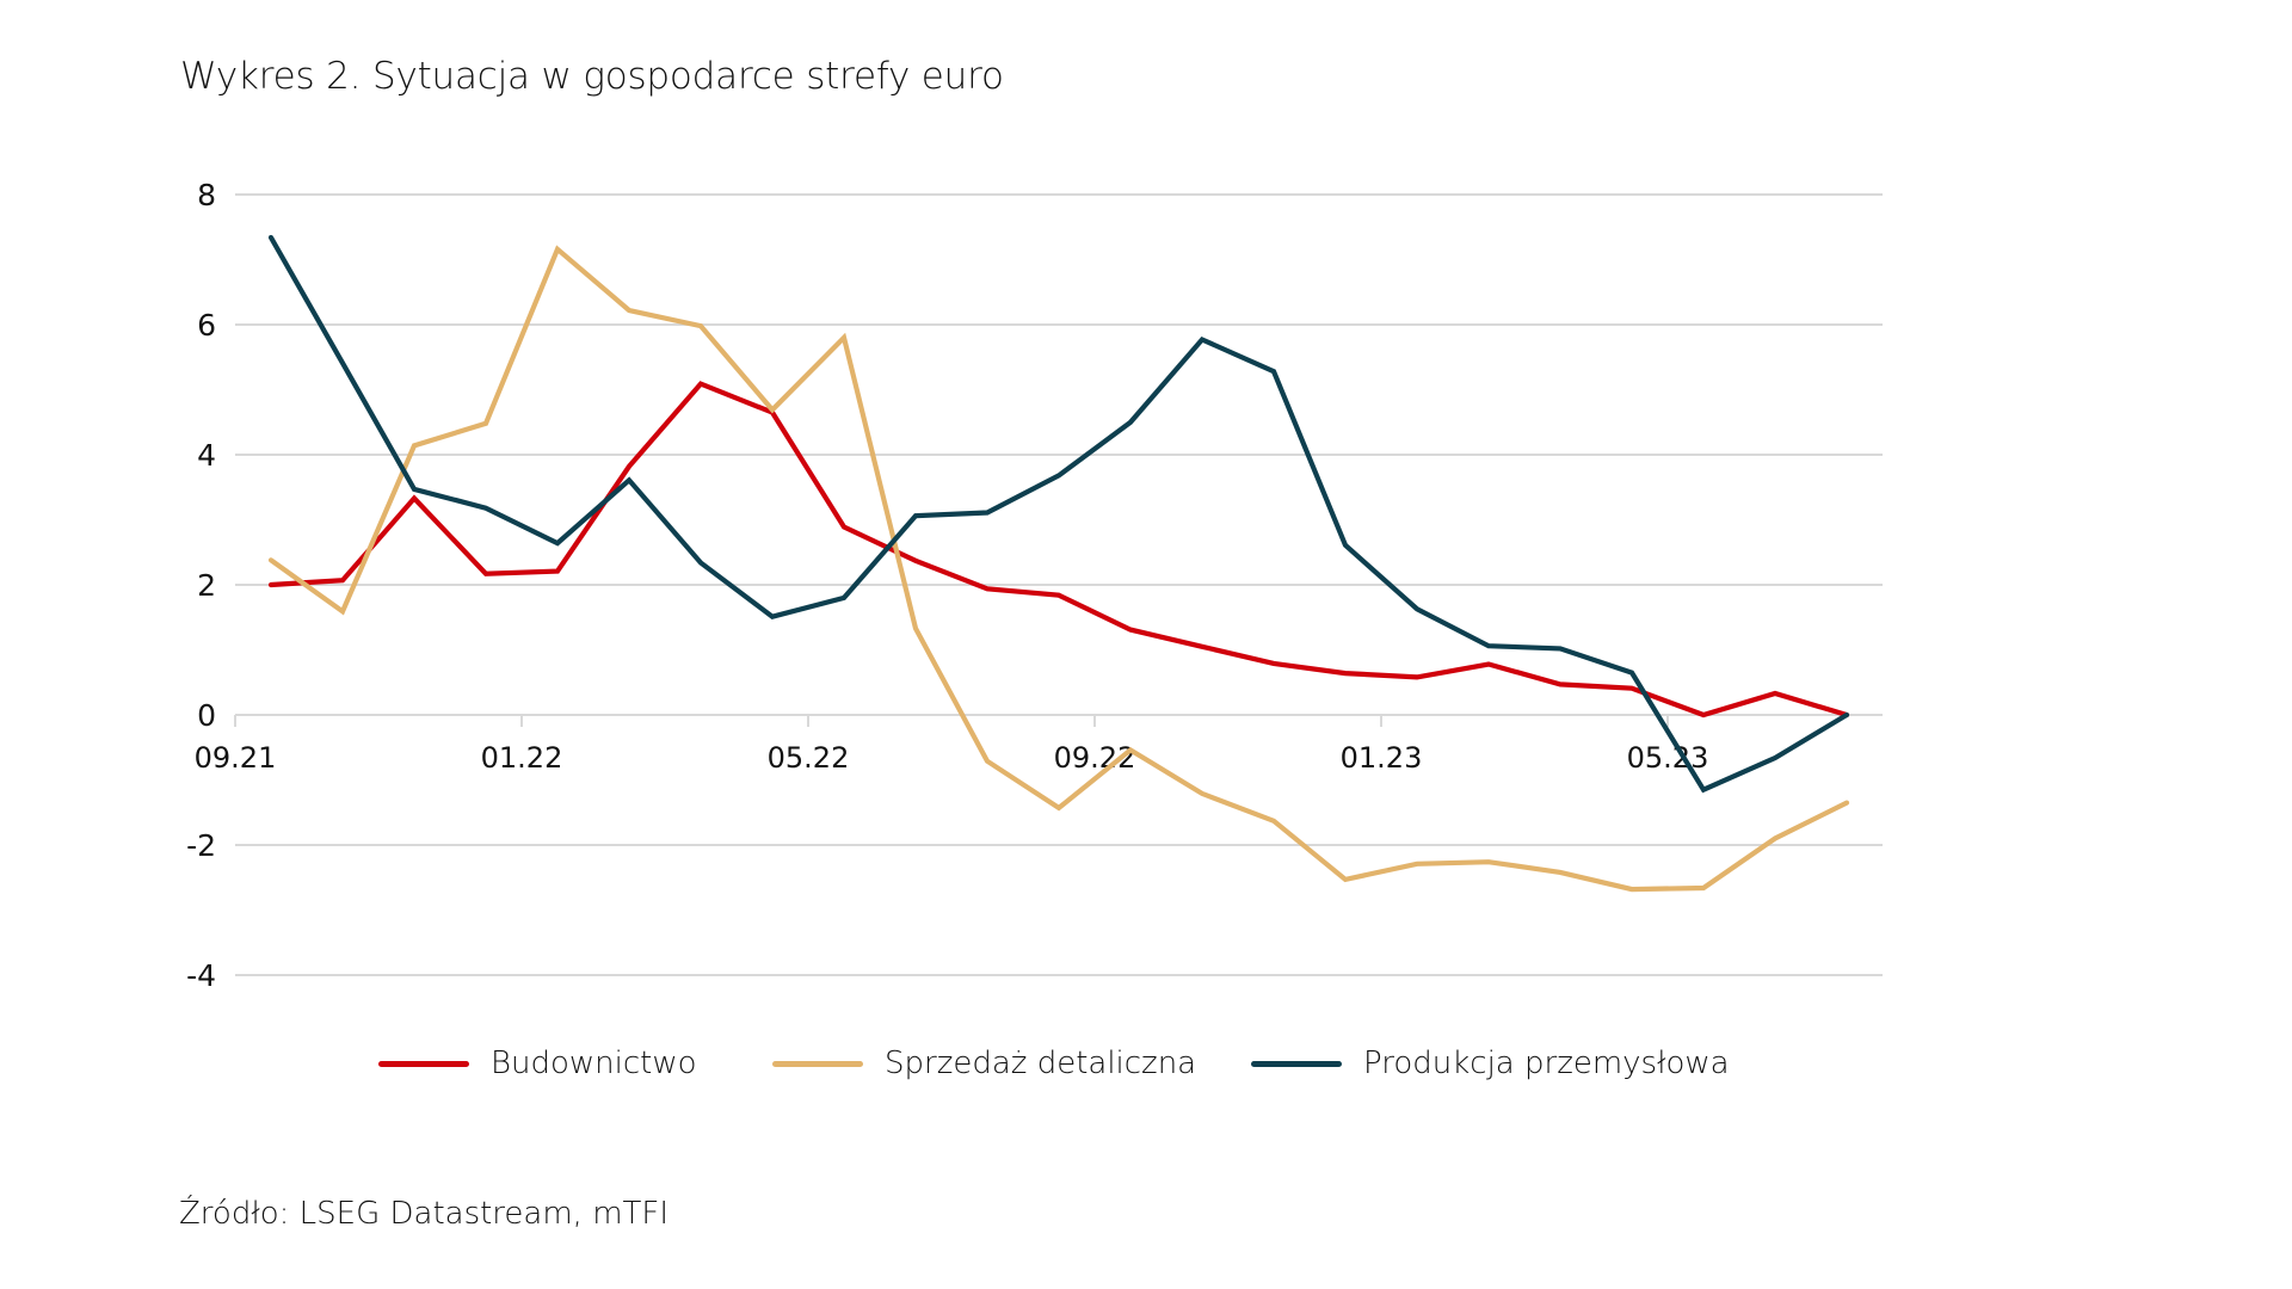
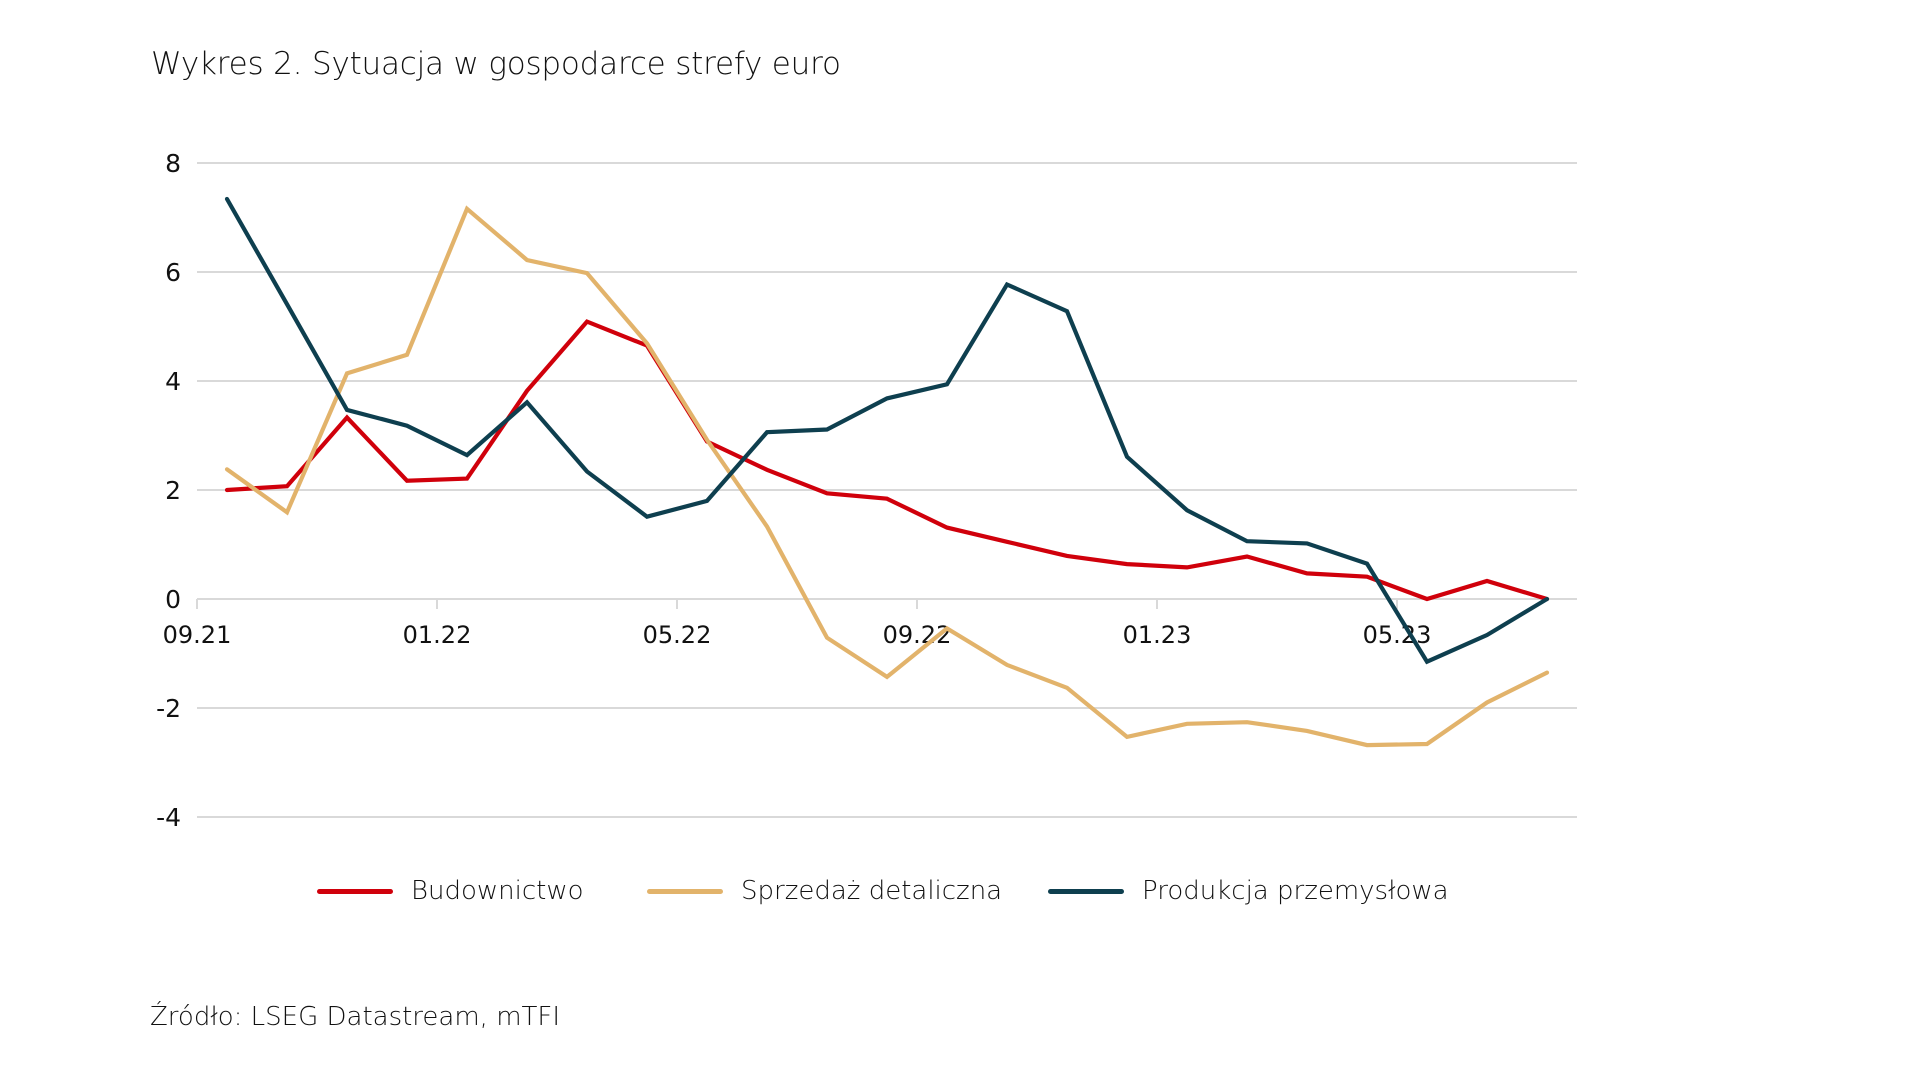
Sprzedaż detaliczna/05.22: 5.8 -> 2.9
Produkcja przemysłowa/09.22: 4.5 -> 3.9
